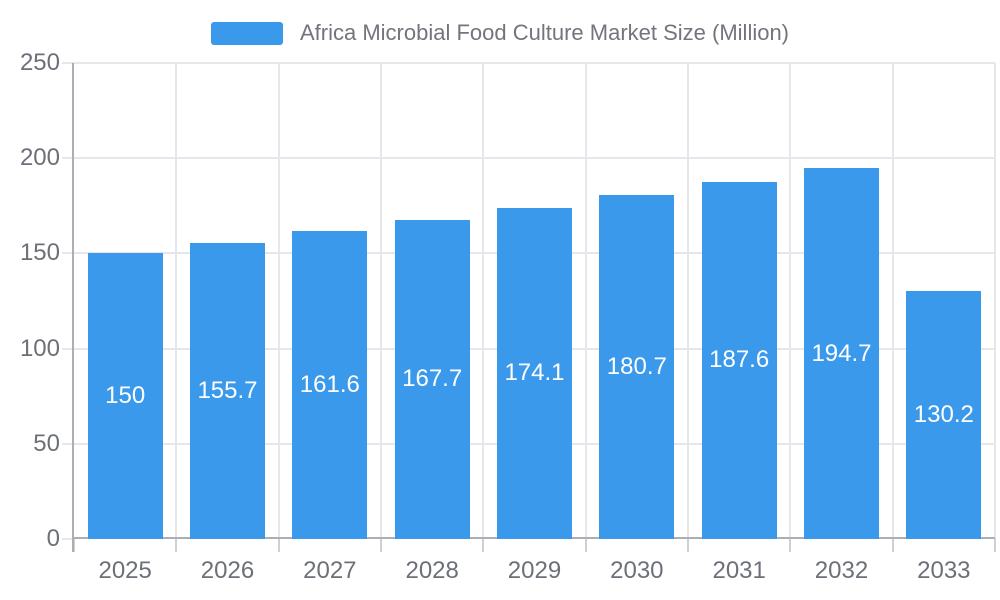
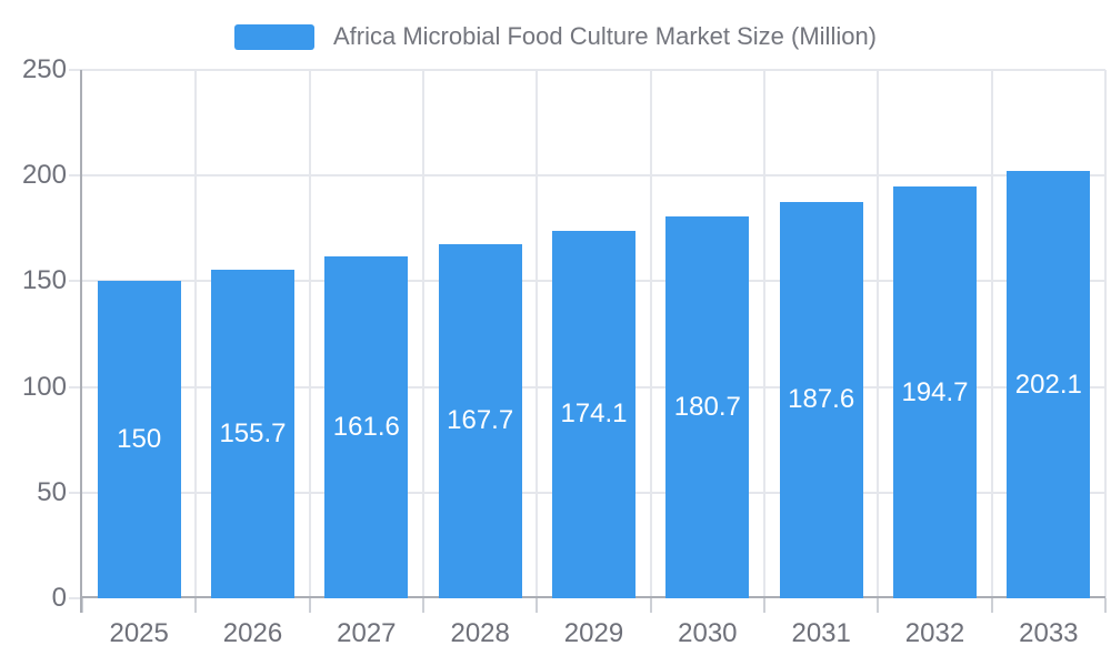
2033: 130.2 -> 202.1
